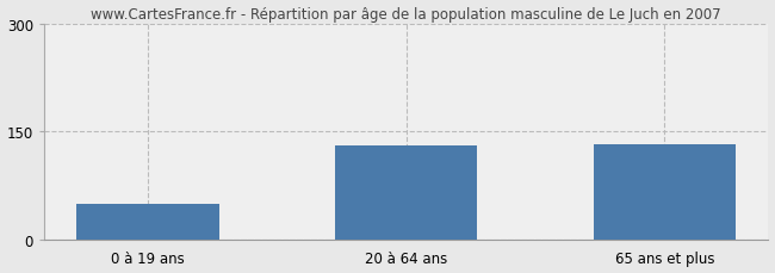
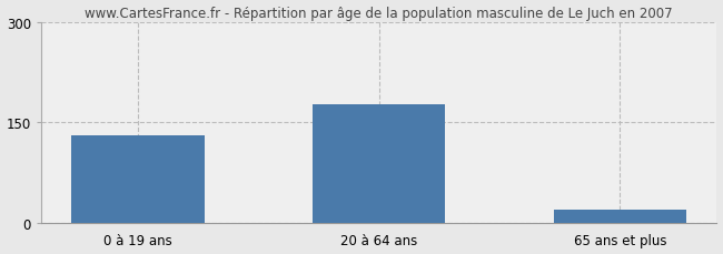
0 à 19 ans: 50 -> 130
20 à 64 ans: 130 -> 178
65 ans et plus: 132 -> 20
